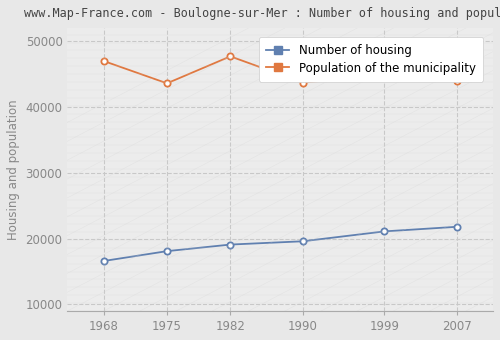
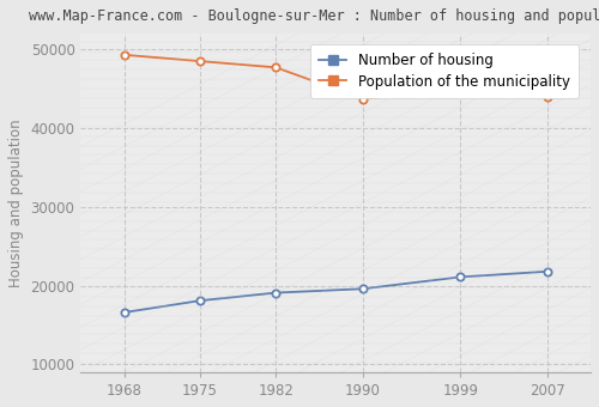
Population of the municipality/1968: 47000 -> 49300
Population of the municipality/1975: 43600 -> 48500
